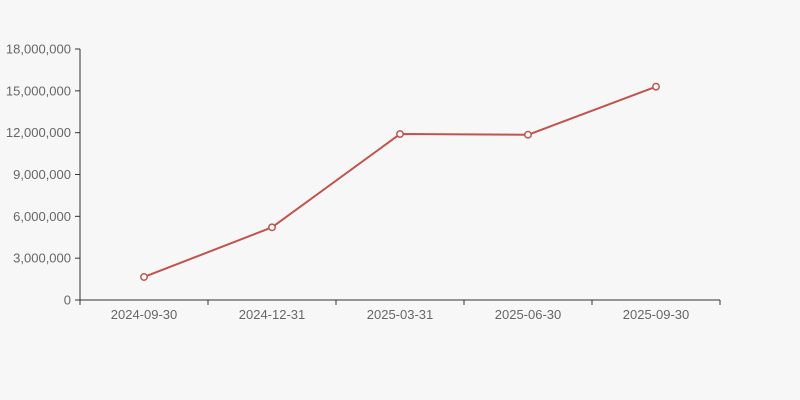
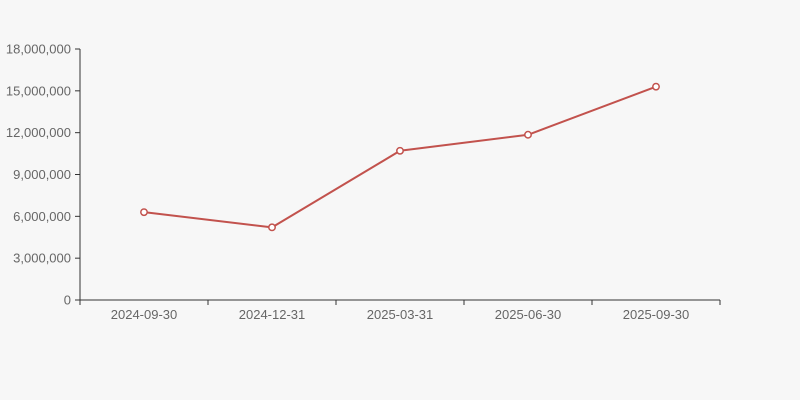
2024-09-30: 1600000 -> 6300000
2025-03-31: 11900000 -> 10700000
